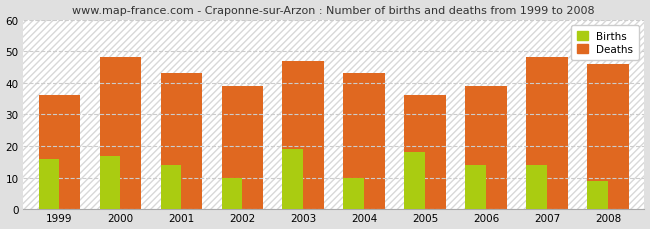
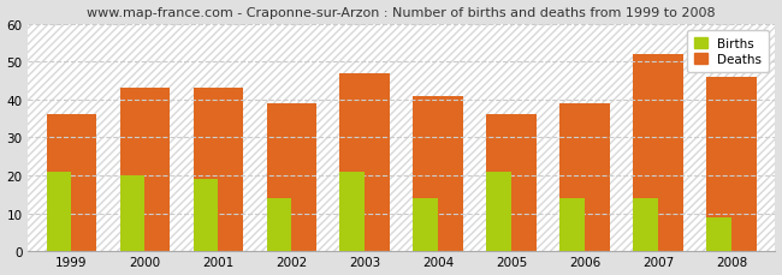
Births/1999: 16 -> 21
Births/2000: 17 -> 20
Deaths/2000: 48 -> 43
Births/2001: 14 -> 19
Births/2002: 10 -> 14
Births/2003: 19 -> 21
Births/2004: 10 -> 14
Deaths/2004: 43 -> 41
Births/2005: 18 -> 21
Deaths/2007: 48 -> 52
